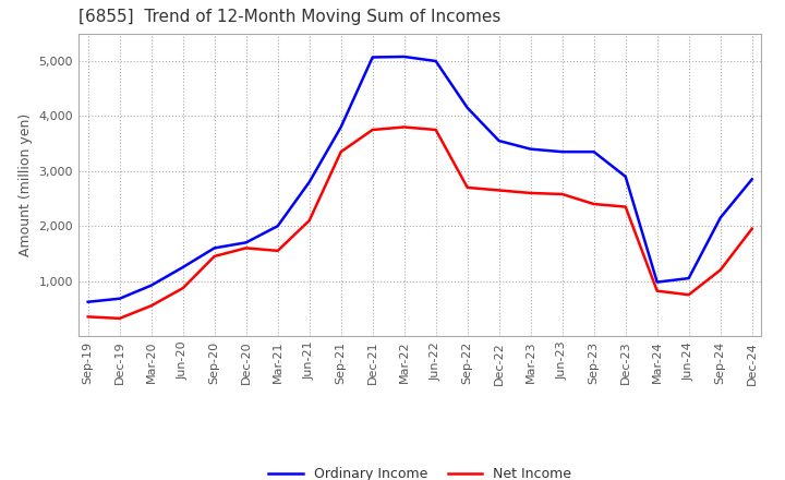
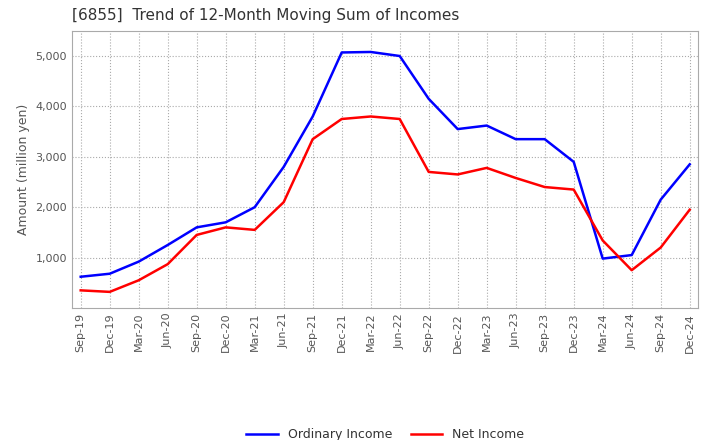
Ordinary Income/Mar-23: 3,400 -> 3,620
Net Income/Mar-23: 2,600 -> 2,780
Net Income/Mar-24: 820 -> 1,340
